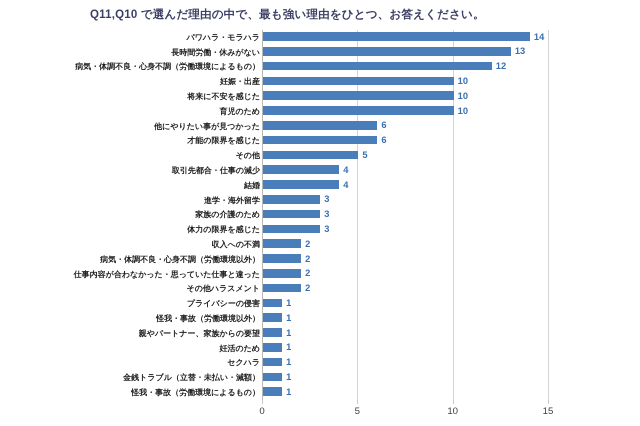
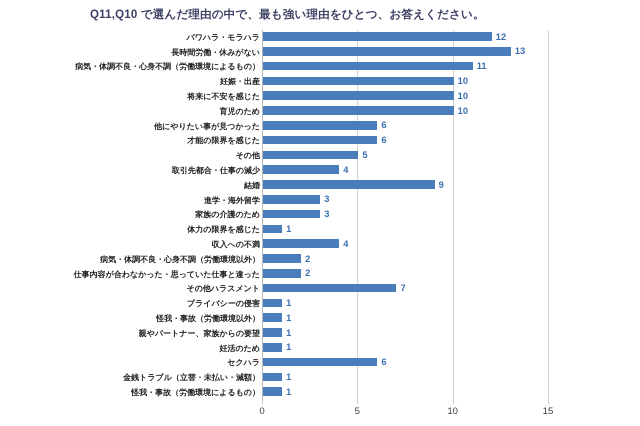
パワハラ・モラハラ: 14 -> 12
病気・体調不良・心身不調（労働環境によるもの）: 12 -> 11
結婚: 4 -> 9
体力の限界を感じた: 3 -> 1
収入への不満: 2 -> 4
その他ハラスメント: 2 -> 7
セクハラ: 1 -> 6
